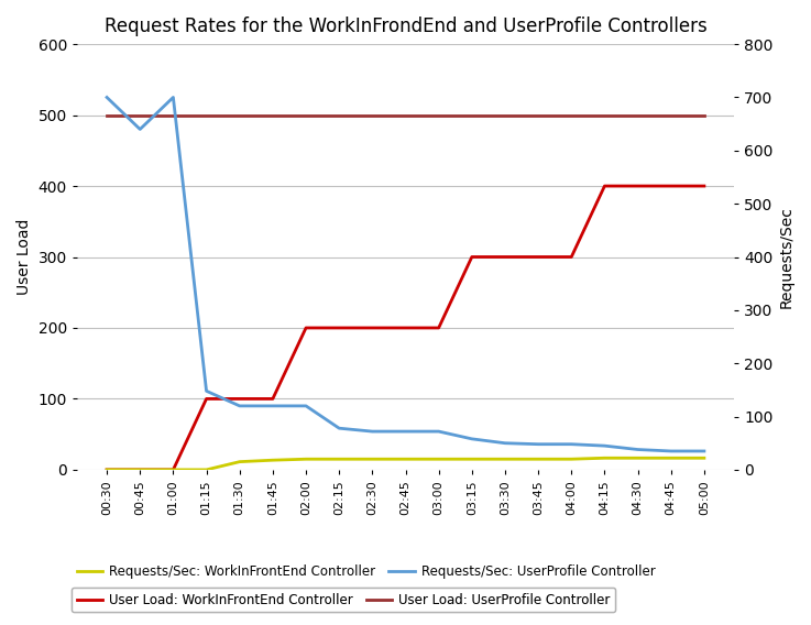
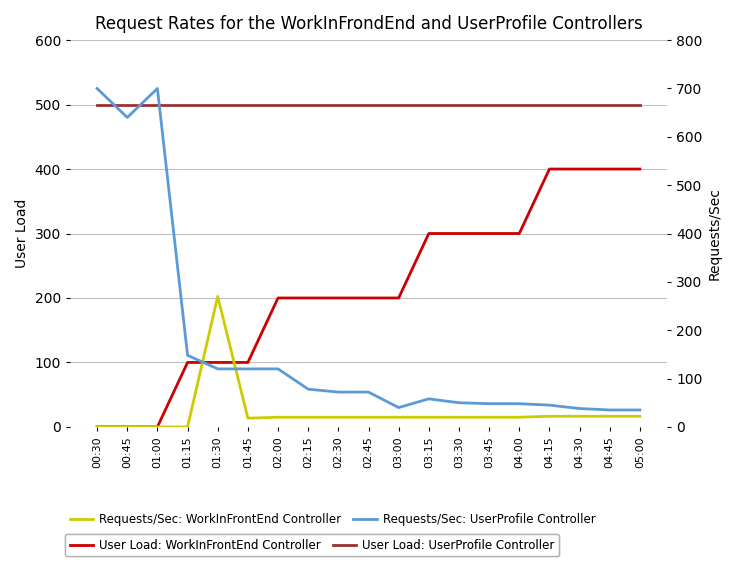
Requests/Sec: WorkInFrontEnd Controller/01:30: 15 -> 270
Requests/Sec: UserProfile Controller/03:00: 72 -> 40
